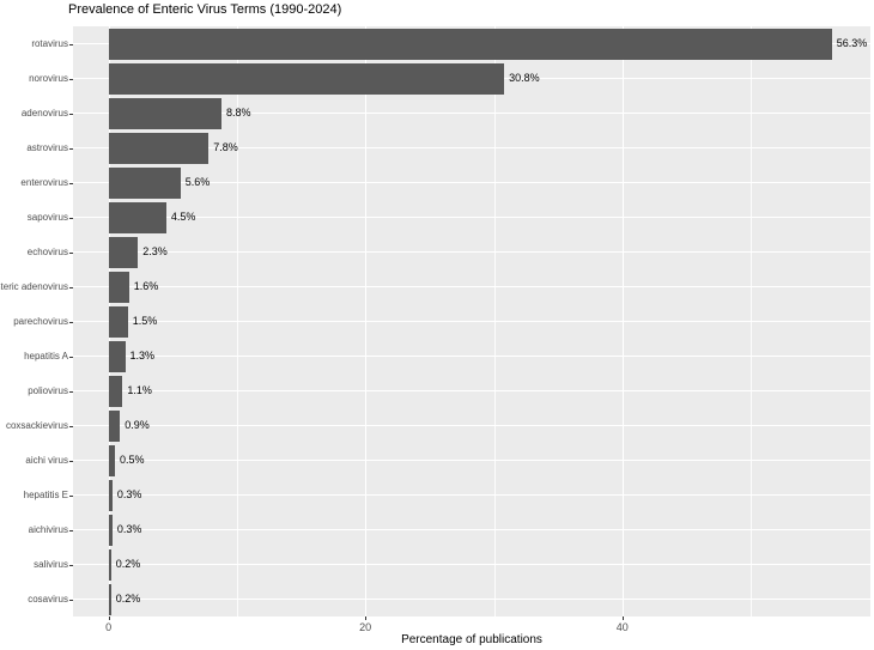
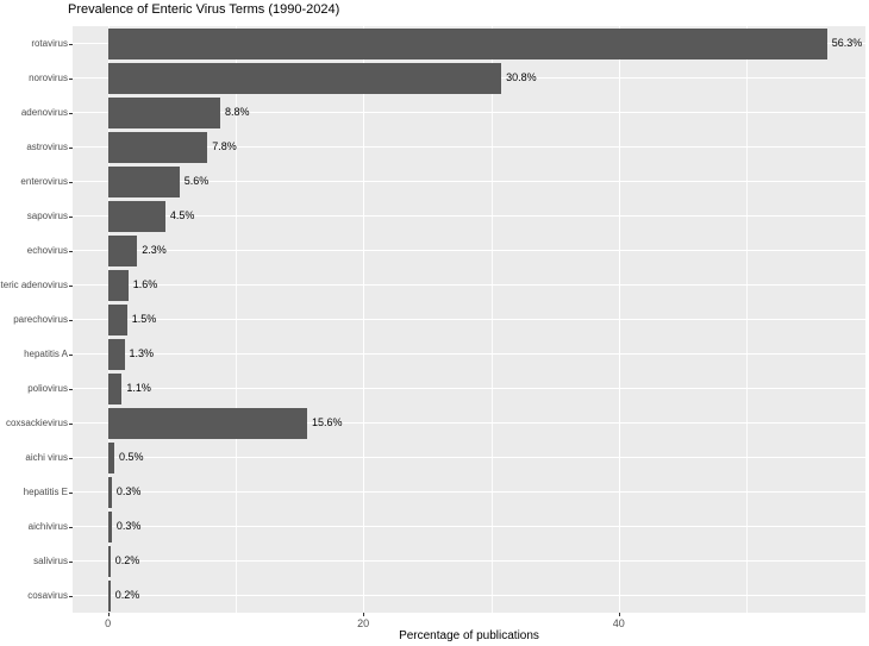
coxsackievirus: 0.9% -> 15.6%
